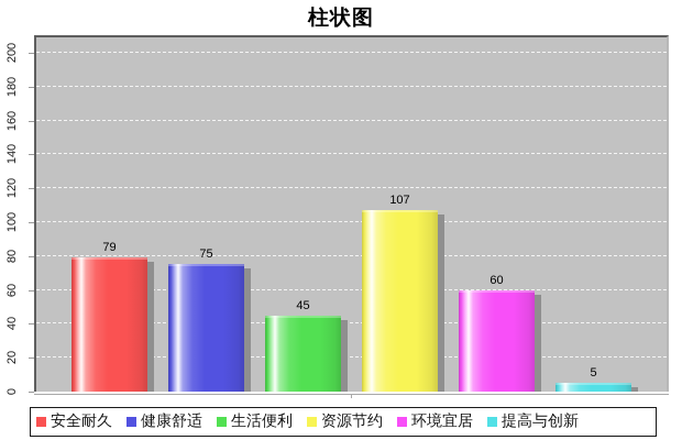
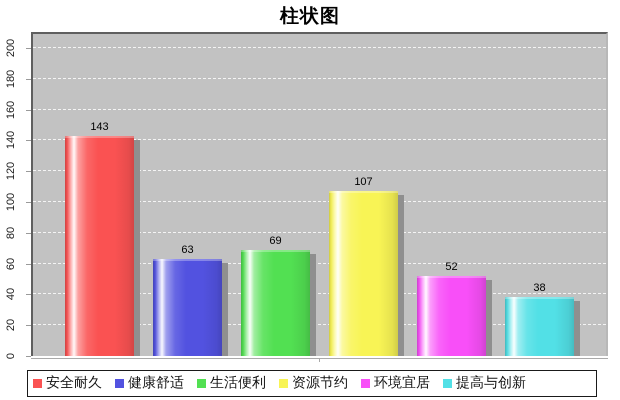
安全耐久: 79 -> 143
健康舒适: 75 -> 63
生活便利: 45 -> 69
环境宜居: 60 -> 52
提高与创新: 5 -> 38
